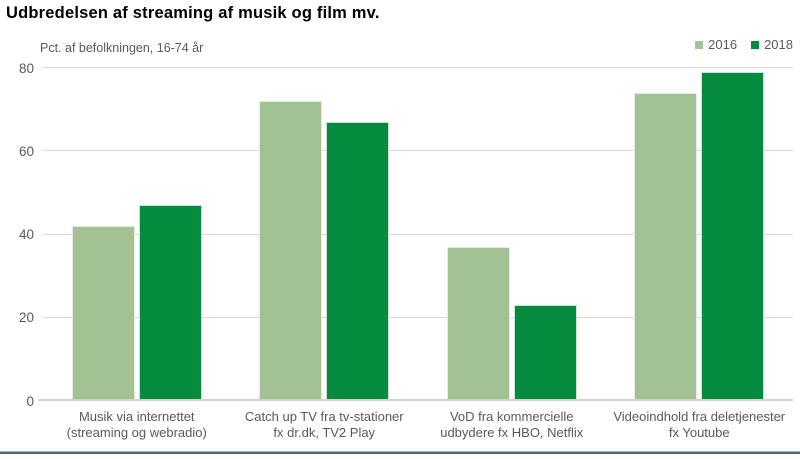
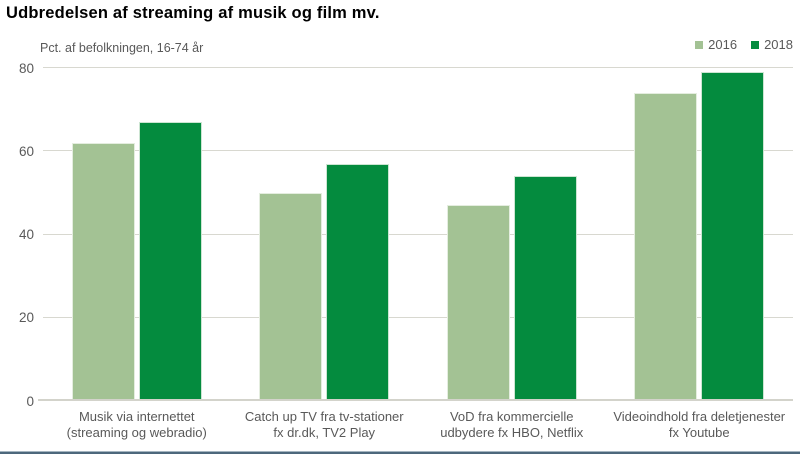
2016/Musik via internettet (streaming og webradio): 42 -> 62
2018/Musik via internettet (streaming og webradio): 47 -> 67
2016/Catch up TV fra tv-stationer fx dr.dk, TV2 Play: 72 -> 50
2018/Catch up TV fra tv-stationer fx dr.dk, TV2 Play: 67 -> 57
2016/VoD fra kommercielle udbydere fx HBO, Netflix: 37 -> 47
2018/VoD fra kommercielle udbydere fx HBO, Netflix: 23 -> 54
